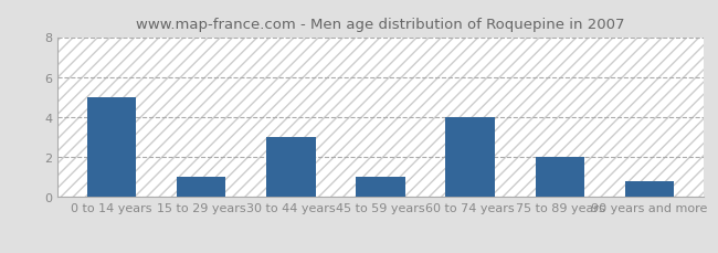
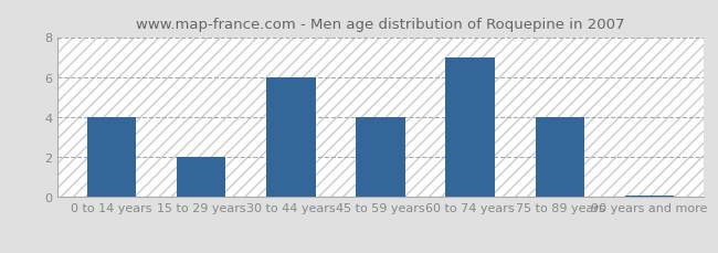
0 to 14 years: 5.0 -> 4.0
15 to 29 years: 1.0 -> 2.0
30 to 44 years: 3.0 -> 6.0
45 to 59 years: 1.0 -> 4.0
60 to 74 years: 4.0 -> 7.0
75 to 89 years: 2.0 -> 4.0
90 years and more: 0.8 -> 0.1
